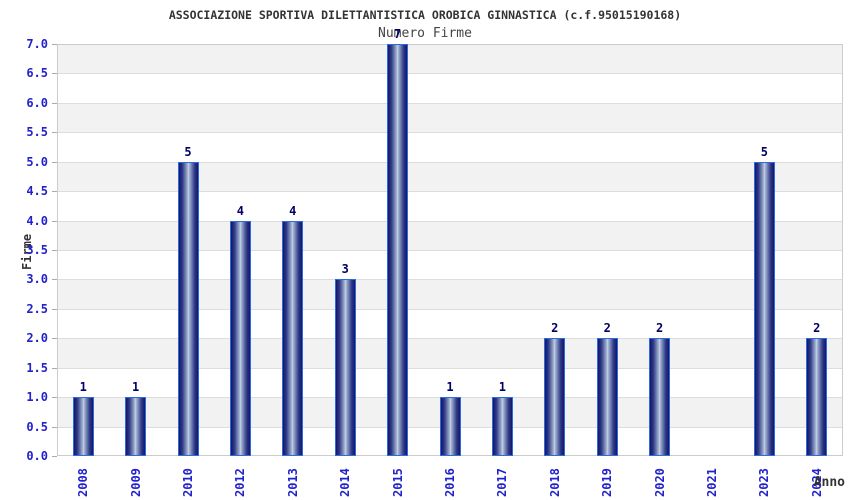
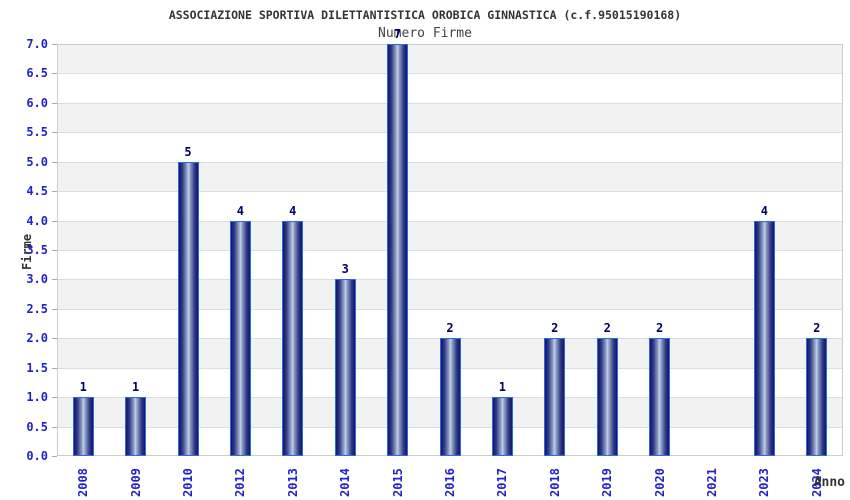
2016: 1 -> 2
2023: 5 -> 4
